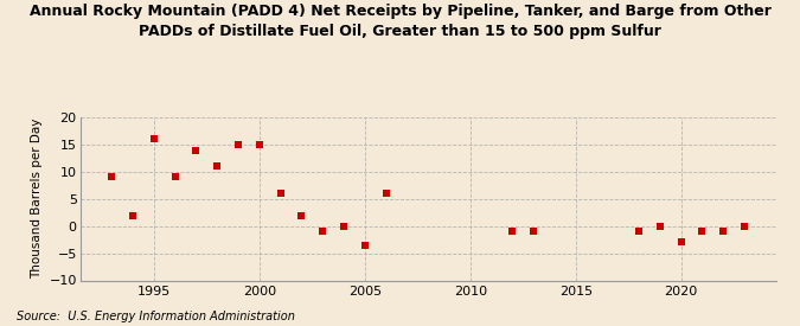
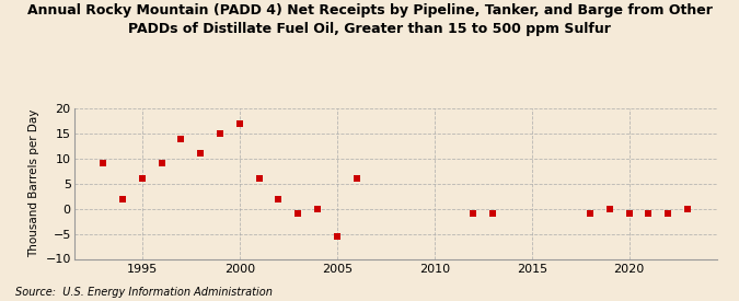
1995: 16.0 -> 6.0
2000: 15.0 -> 17.0
2005: -3.5 -> -5.5
2020: -3.0 -> -1.0
